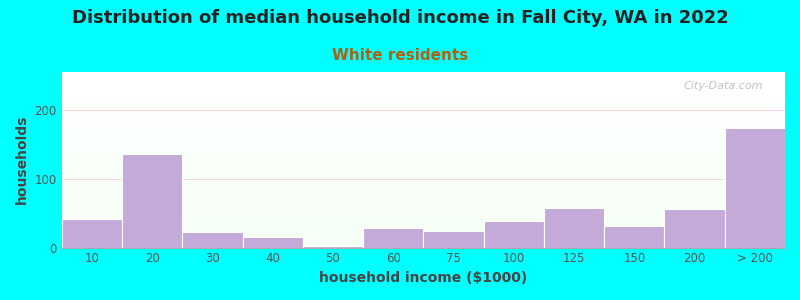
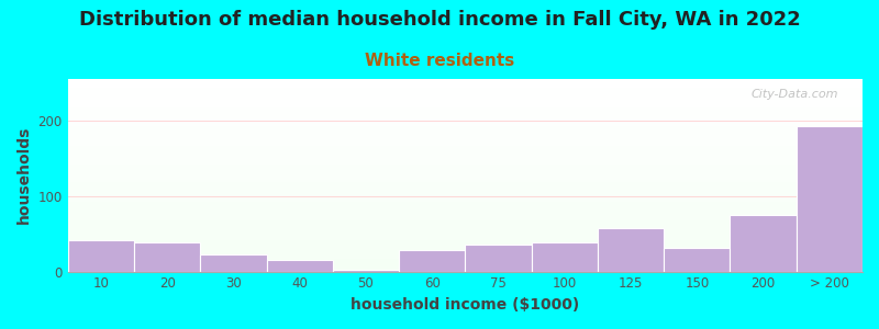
20: 136 -> 38
75: 24 -> 35
200: 56 -> 75
> 200: 174 -> 193
